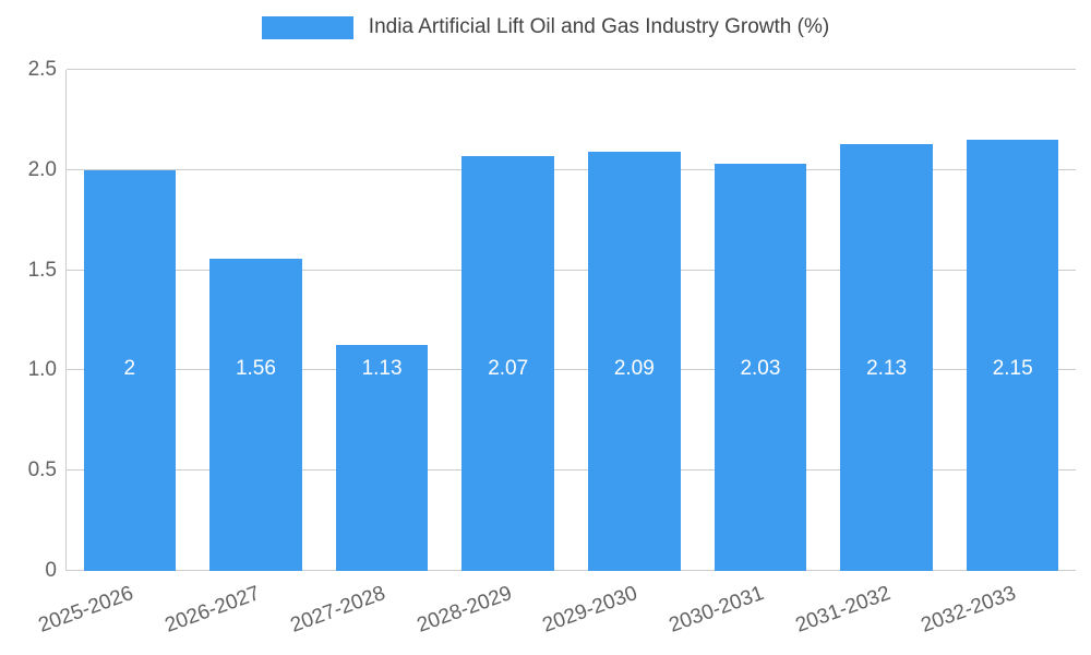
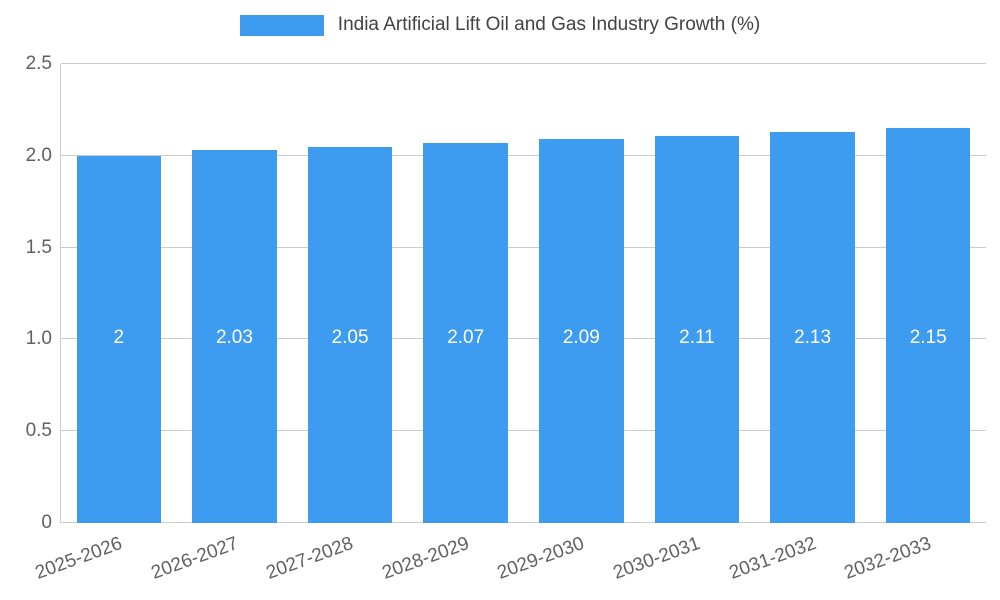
2026-2027: 1.56 -> 2.03
2027-2028: 1.13 -> 2.05
2030-2031: 2.03 -> 2.11
